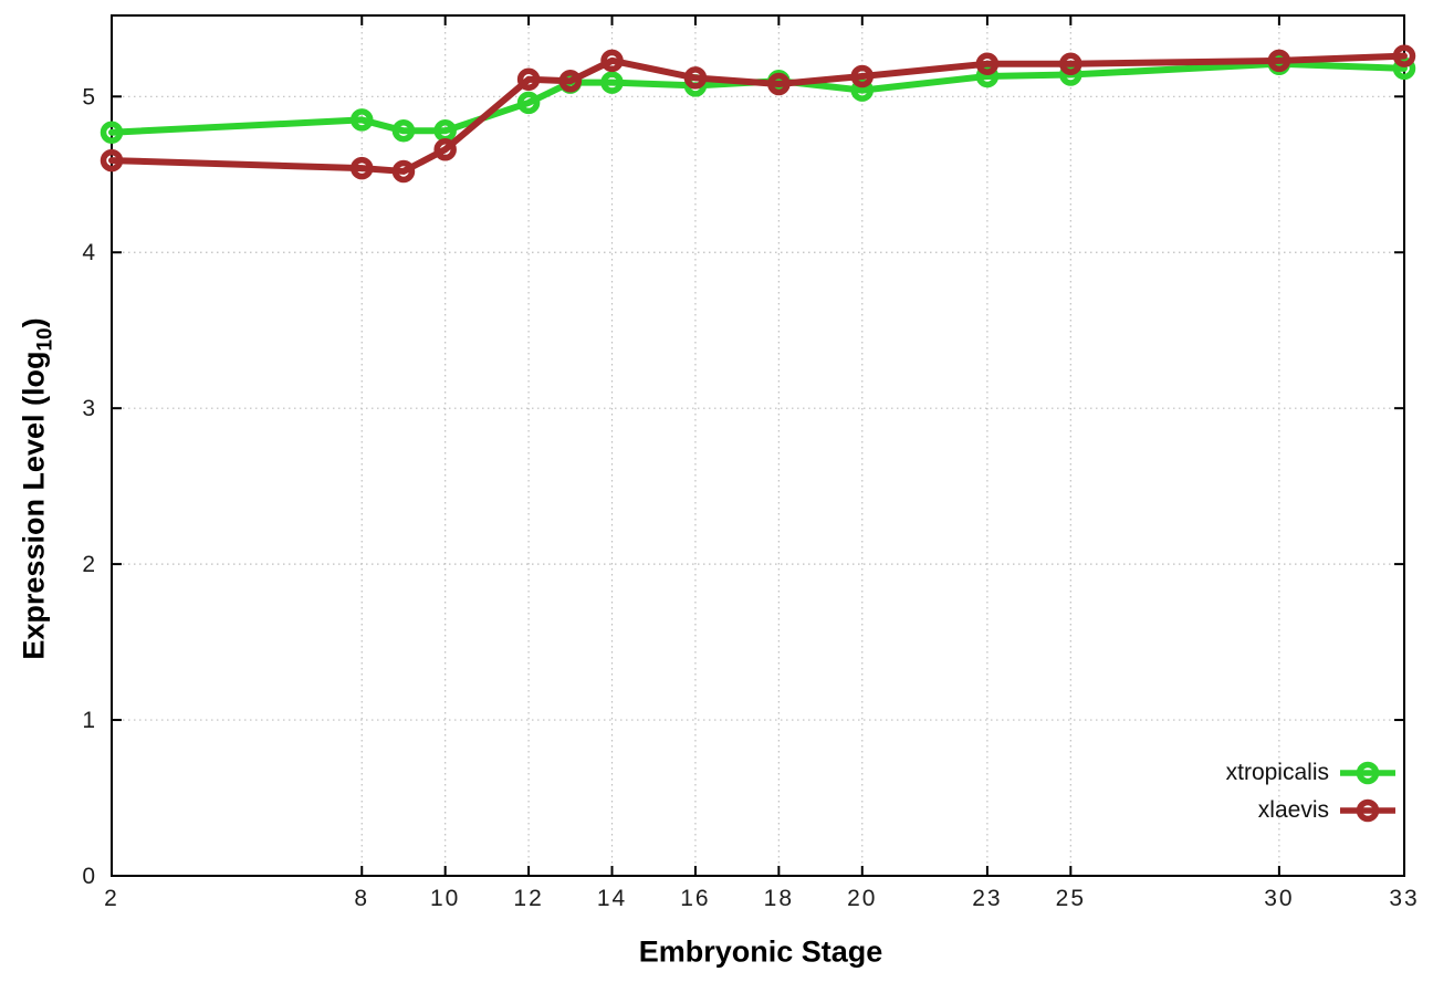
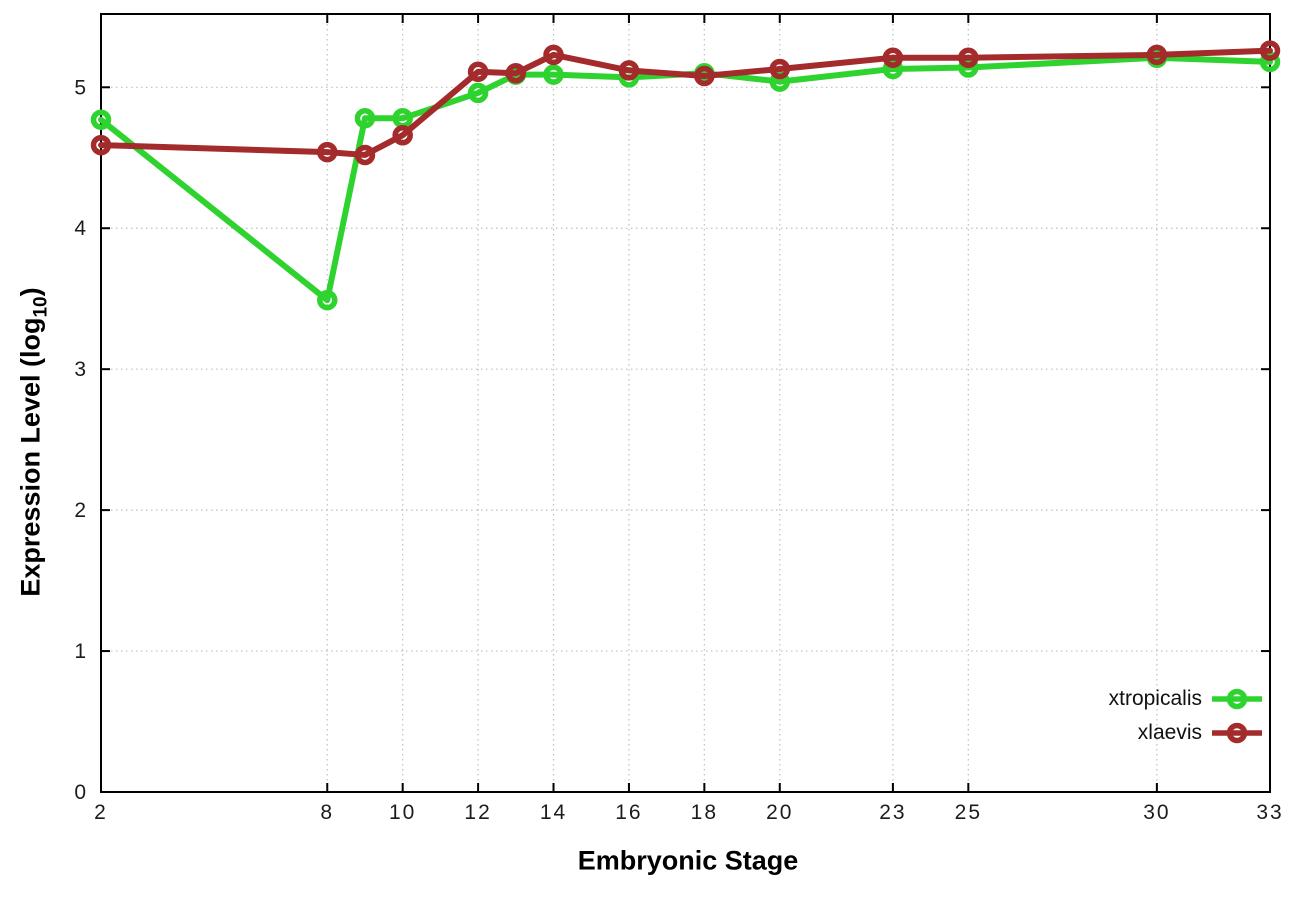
xtropicalis/8: 4.85 -> 3.49
